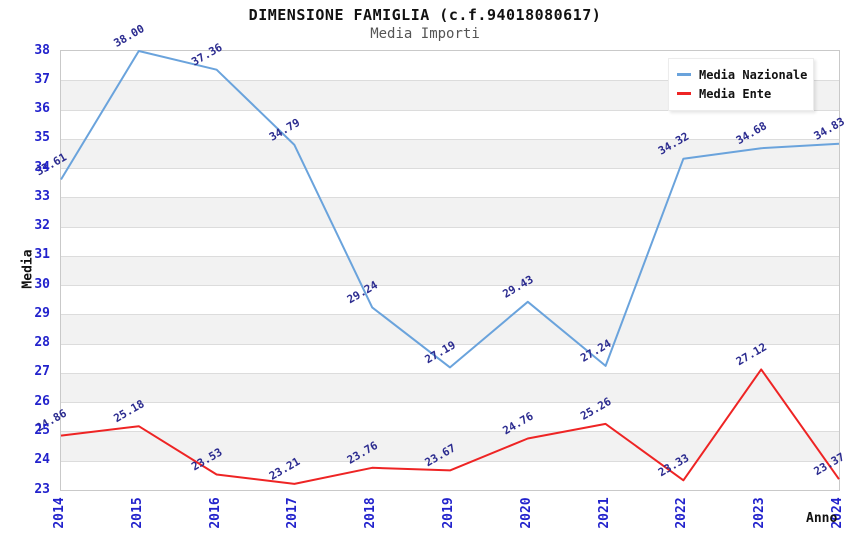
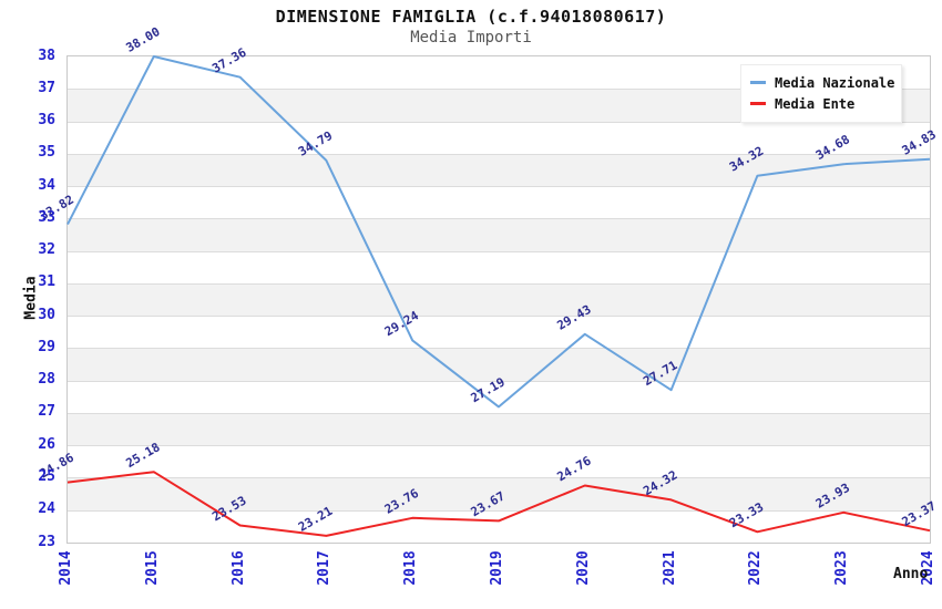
Media Nazionale/2014: 33.61 -> 32.82
Media Nazionale/2021: 27.24 -> 27.71
Media Ente/2021: 25.26 -> 24.32
Media Ente/2023: 27.12 -> 23.93
